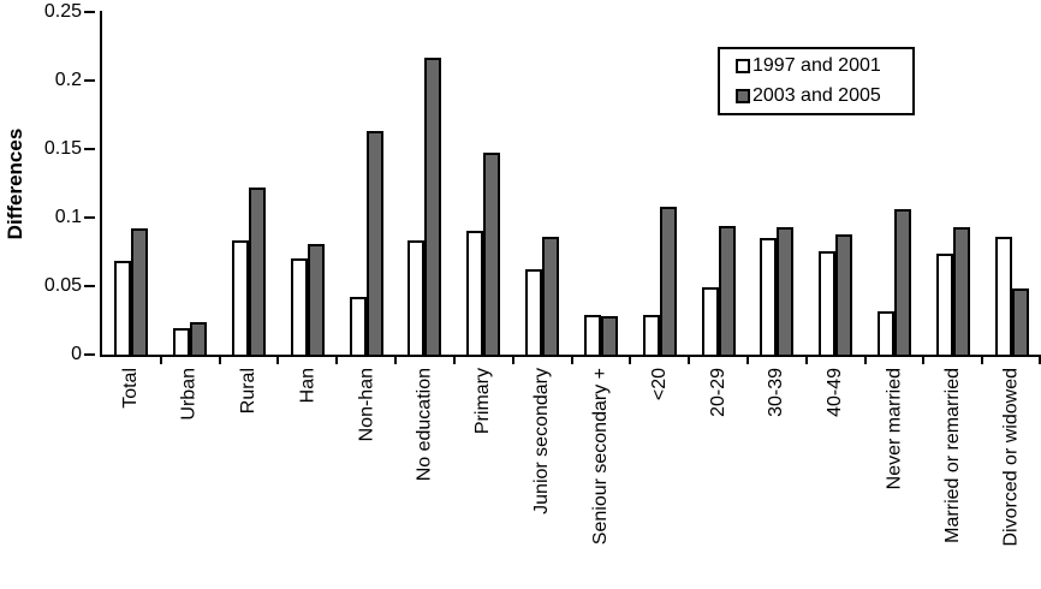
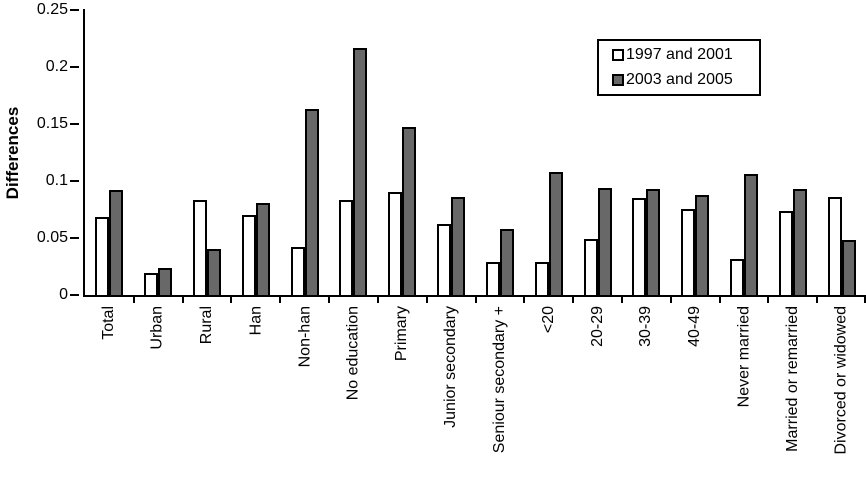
2003 and 2005/Rural: 0.122 -> 0.040
2003 and 2005/Seniour secondary +: 0.028 -> 0.058
